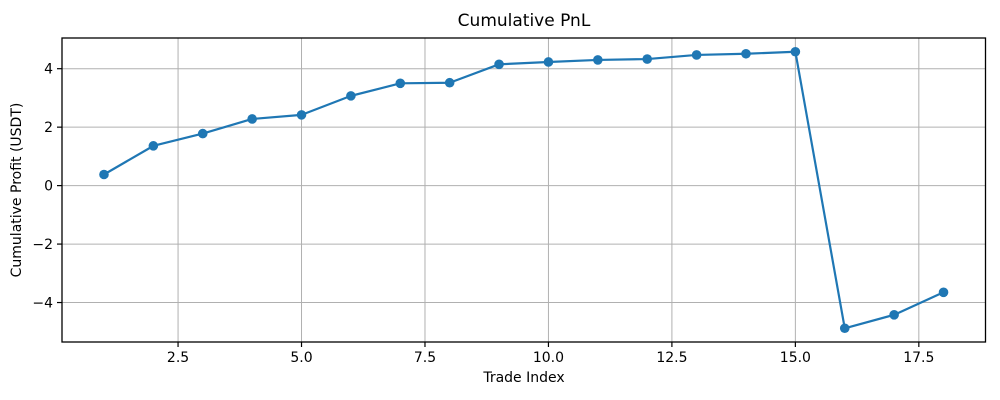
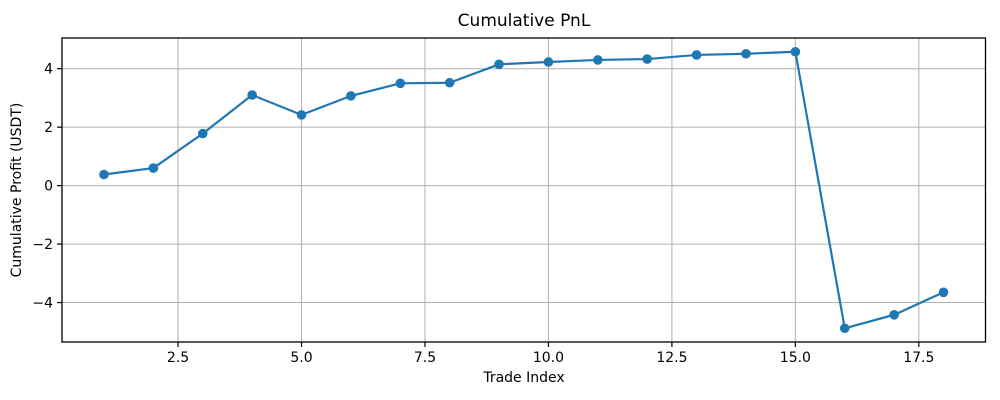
2: 1,4 -> 0,6
4: 2,3 -> 3,1
